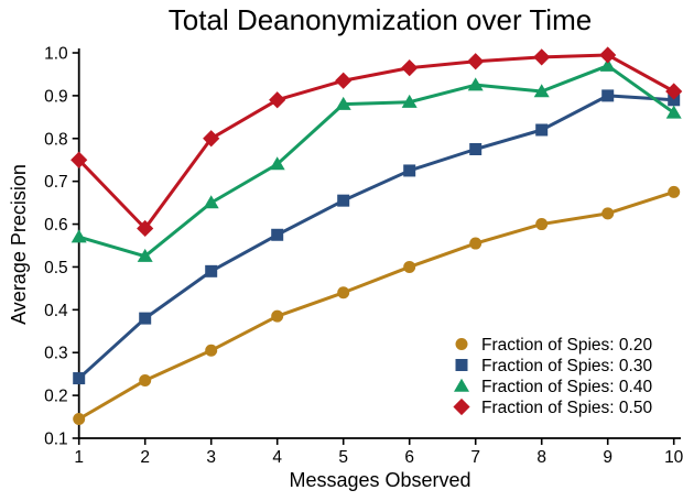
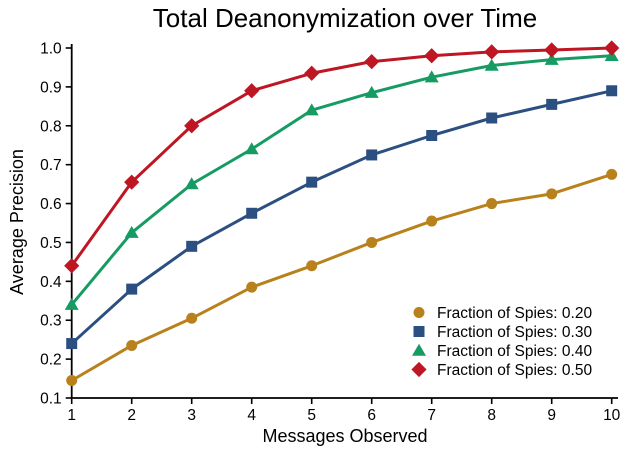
Fraction of Spies: 0.40/1: 0.57 -> 0.34
Fraction of Spies: 0.50/1: 0.75 -> 0.44
Fraction of Spies: 0.50/2: 0.59 -> 0.66
Fraction of Spies: 0.40/5: 0.88 -> 0.84
Fraction of Spies: 0.40/8: 0.91 -> 0.95
Fraction of Spies: 0.30/9: 0.90 -> 0.85
Fraction of Spies: 0.40/10: 0.86 -> 0.98
Fraction of Spies: 0.50/10: 0.91 -> 1.00
